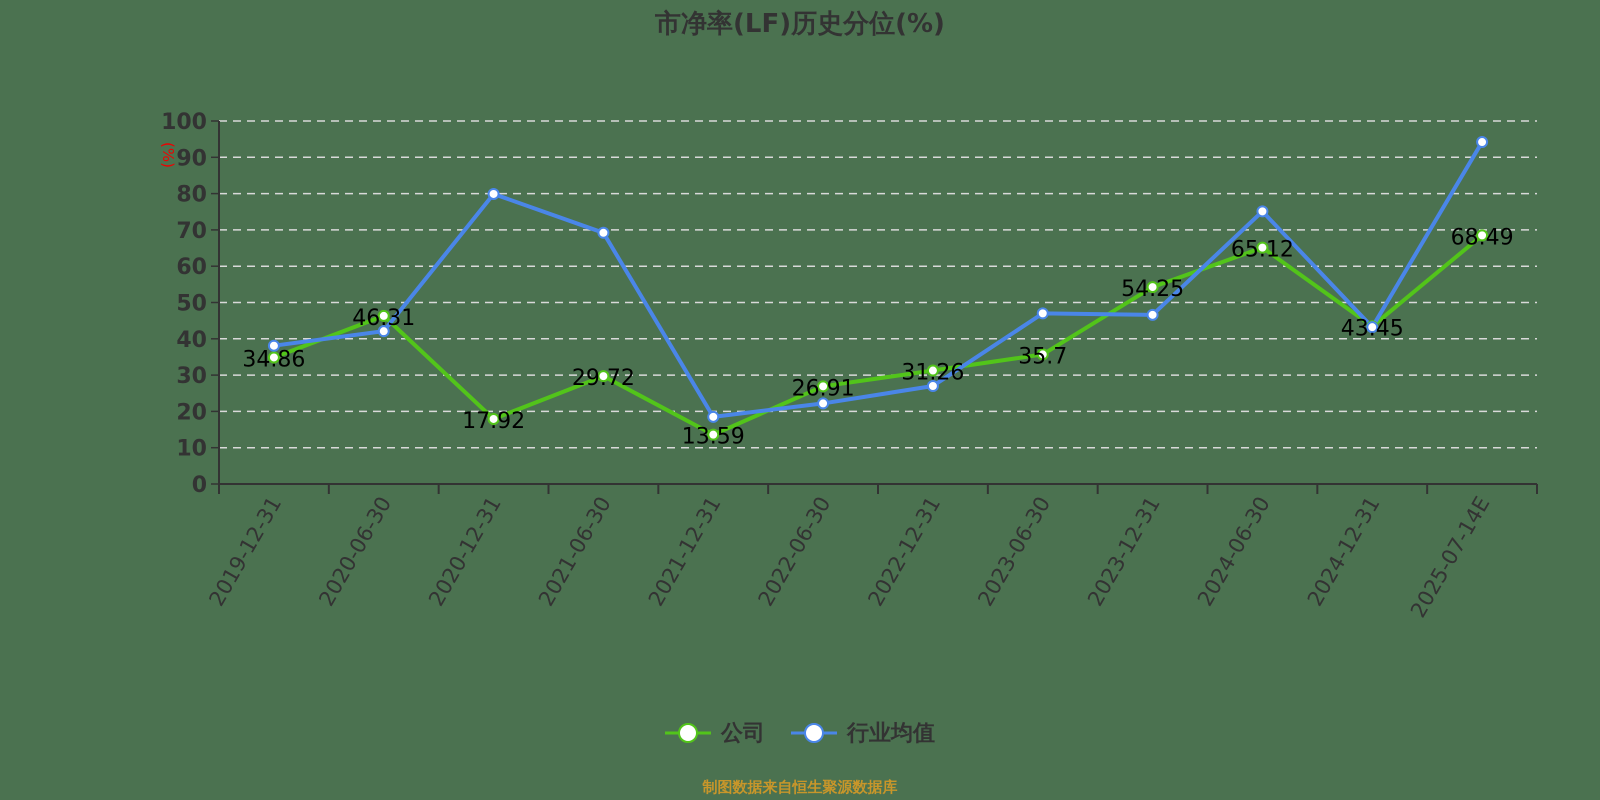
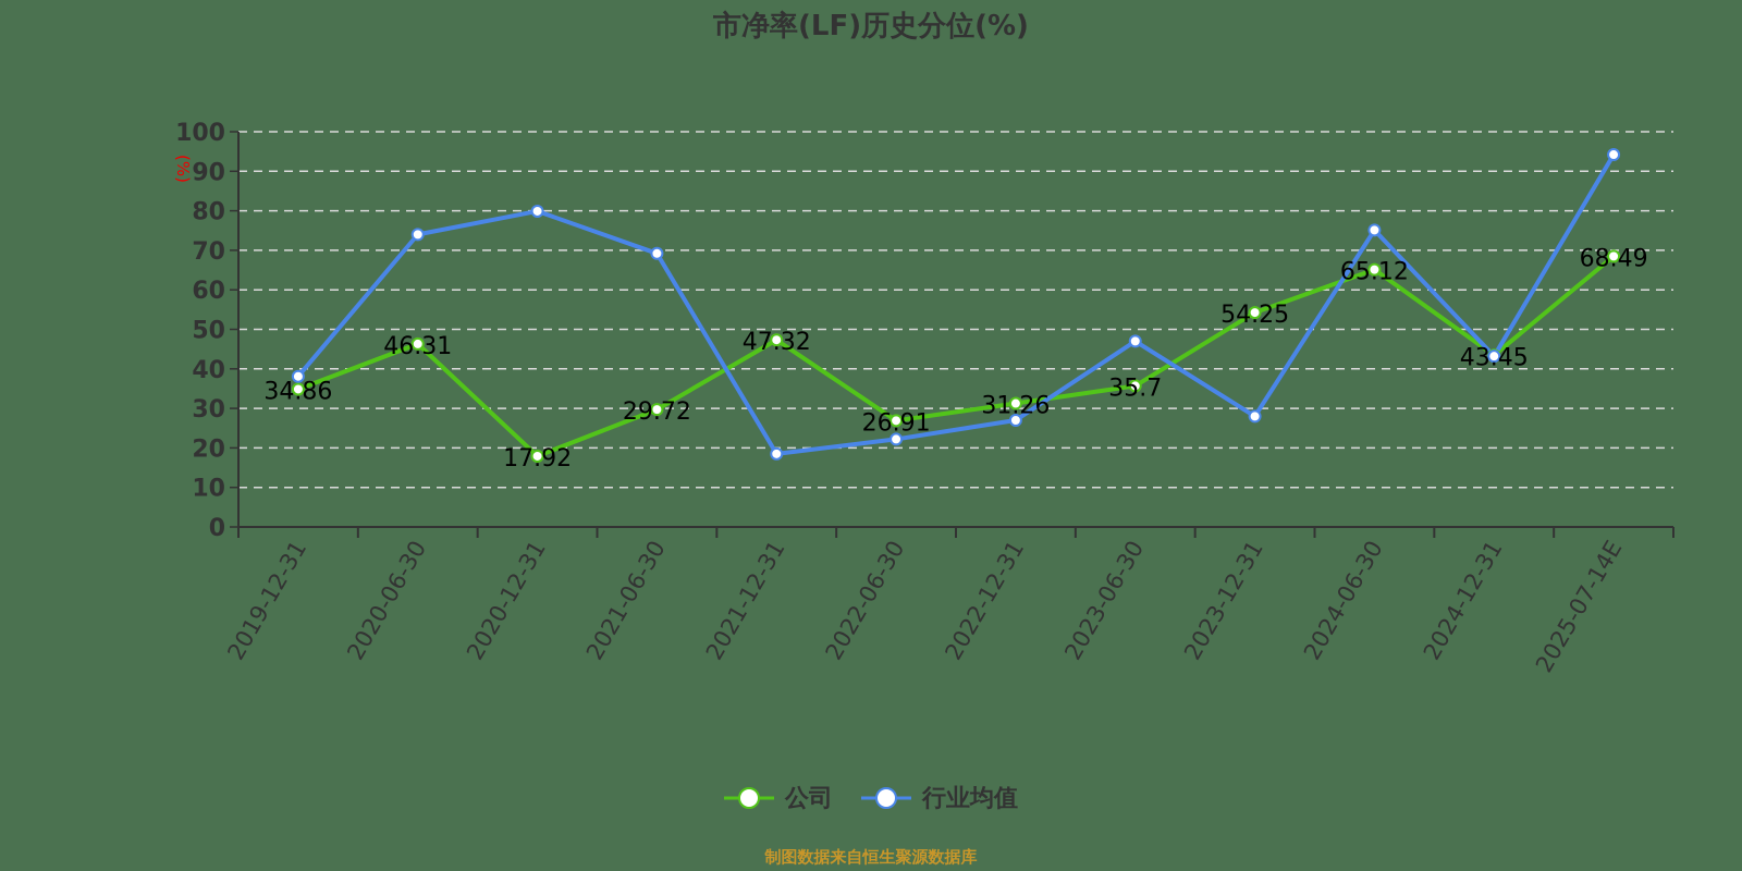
行业均值/2020-06-30: 42 -> 74
公司/2021-12-31: 13.59 -> 47.32
行业均值/2023-12-31: 47 -> 28
